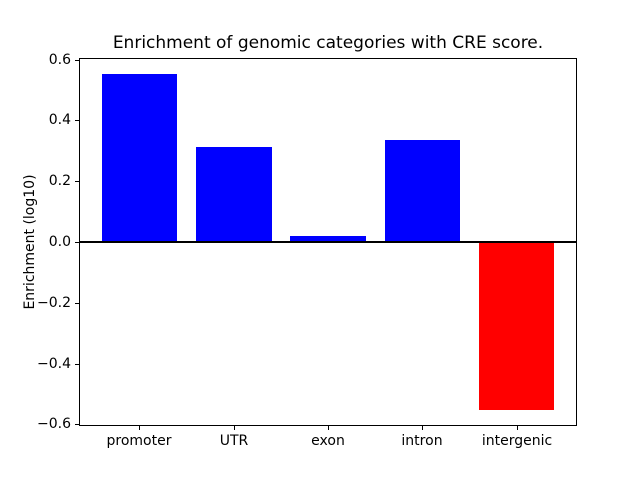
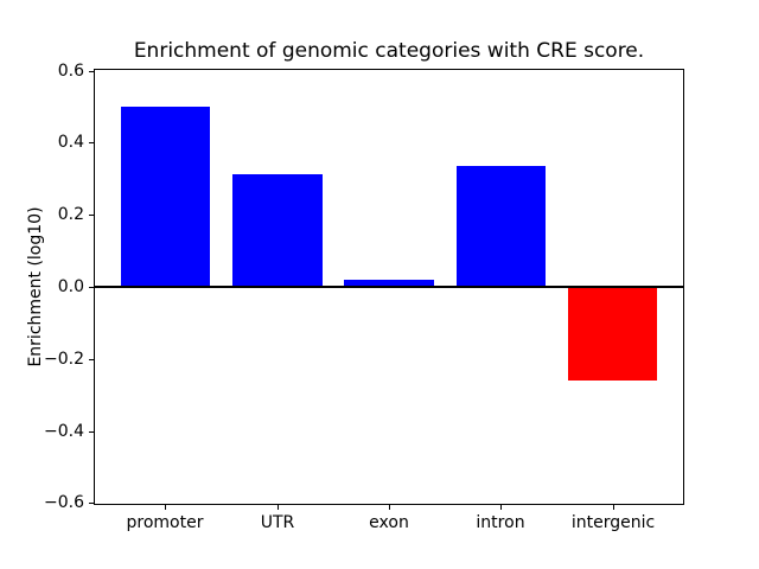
promoter: 0.55 -> 0.50
intergenic: -0.55 -> -0.26
